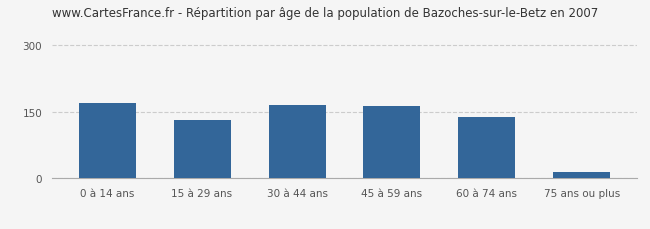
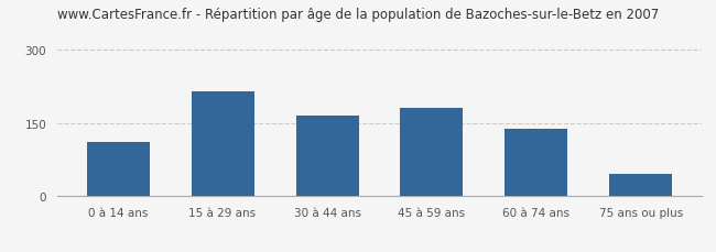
0 à 14 ans: 170 -> 110
15 à 29 ans: 132 -> 215
45 à 59 ans: 162 -> 180
75 ans ou plus: 15 -> 45
